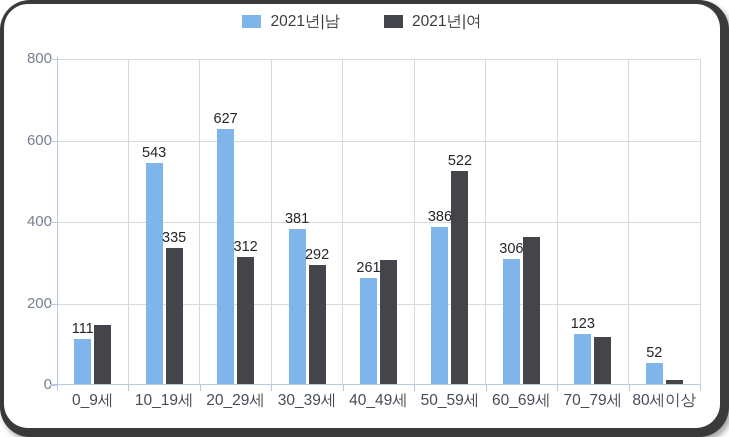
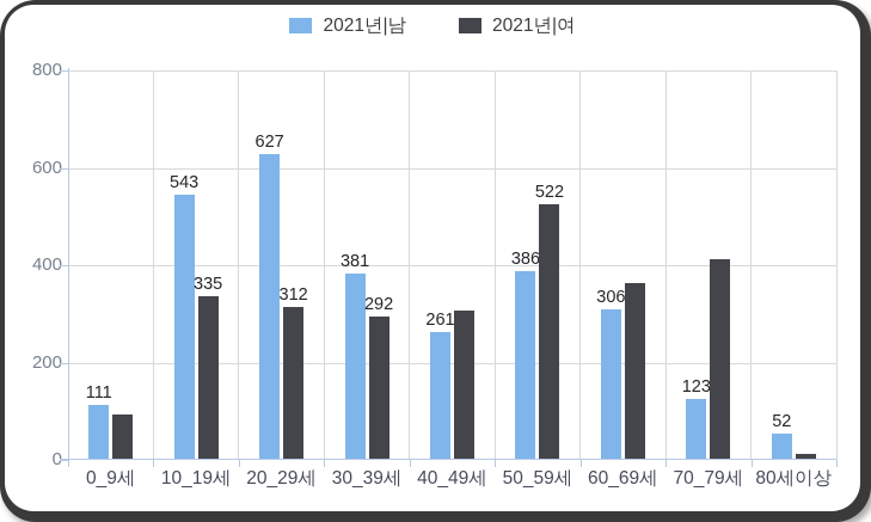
2021년|여/0_9세: 140 -> 90
2021년|여/70_79세: 120 -> 410
